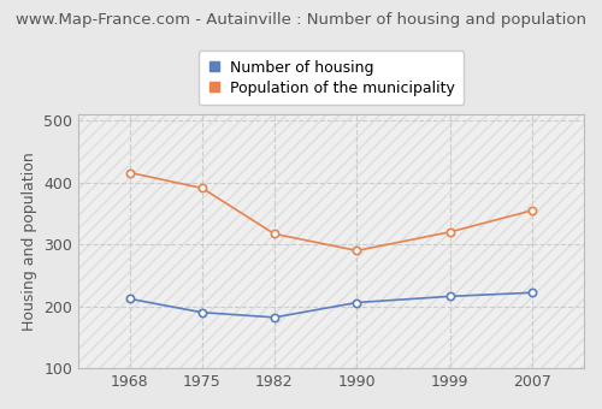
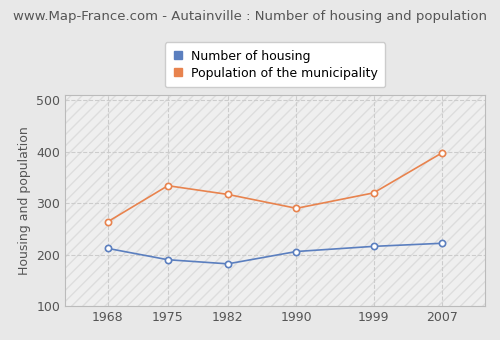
Population of the municipality/1968: 416 -> 264
Population of the municipality/1975: 391 -> 334
Population of the municipality/2007: 355 -> 398
